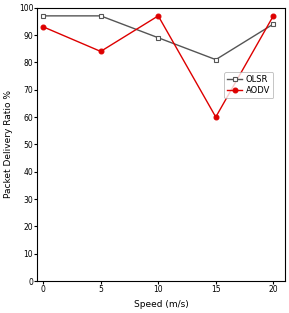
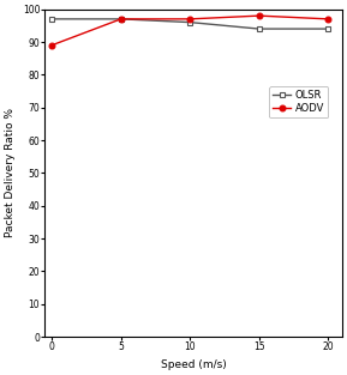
AODV/0: 93 -> 89
AODV/5: 84 -> 97
OLSR/10: 89 -> 96
OLSR/15: 81 -> 94
AODV/15: 60 -> 98
